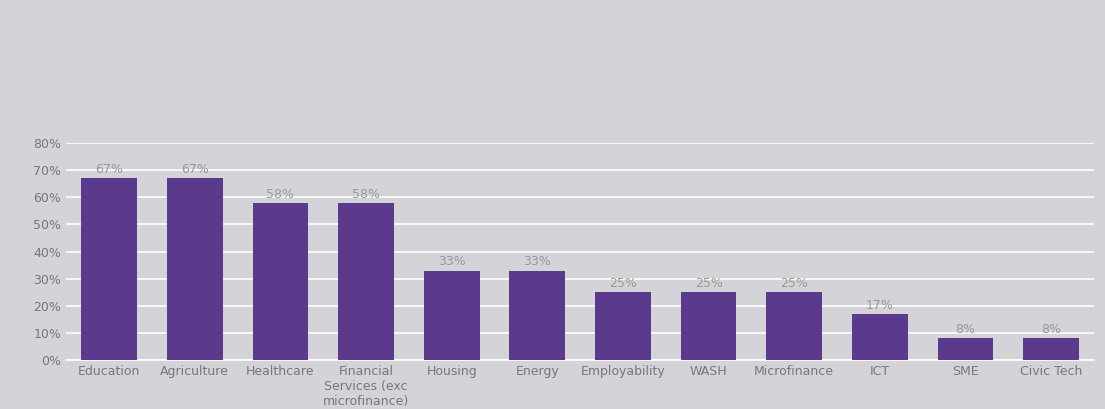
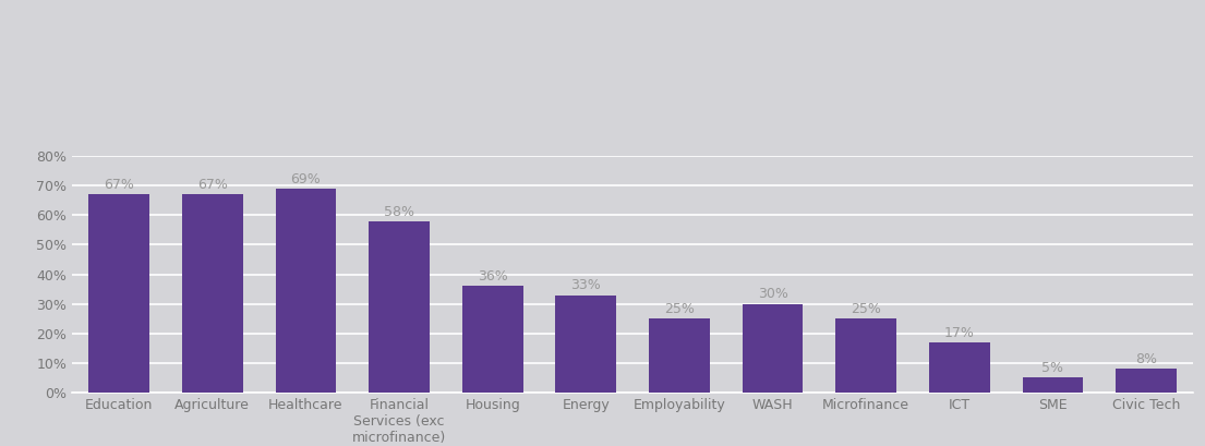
Healthcare: 58% -> 69%
Housing: 33% -> 36%
WASH: 25% -> 30%
SME: 8% -> 5%
